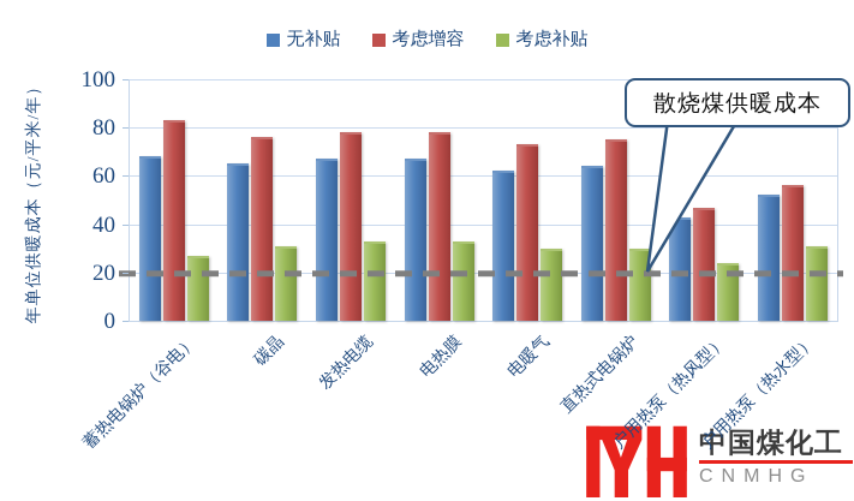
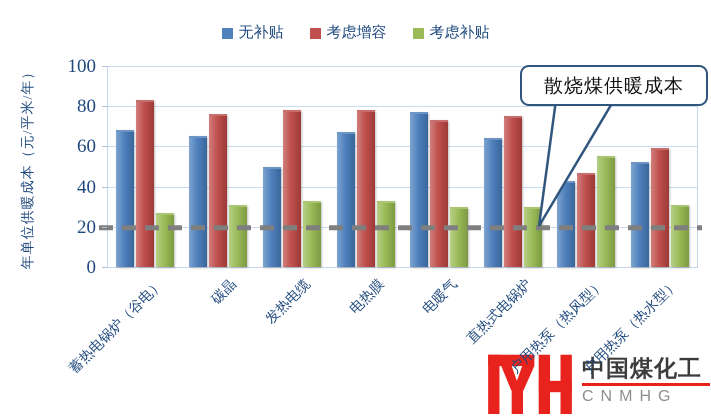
无补贴/发热电缆: 67 -> 50
无补贴/电暖气: 62 -> 77
考虑补贴/户用热泵（热风型）: 24 -> 55
考虑增容/户用热泵（热水型）: 56 -> 59
